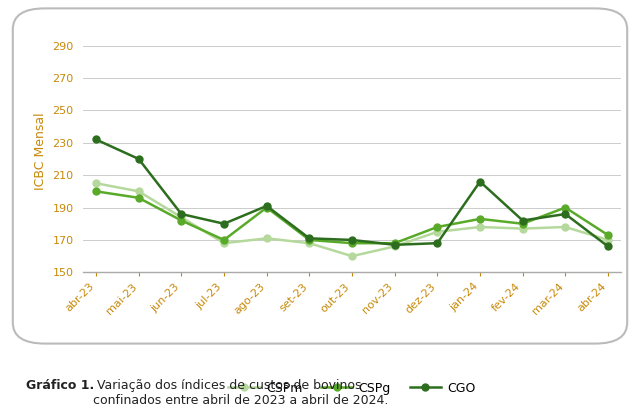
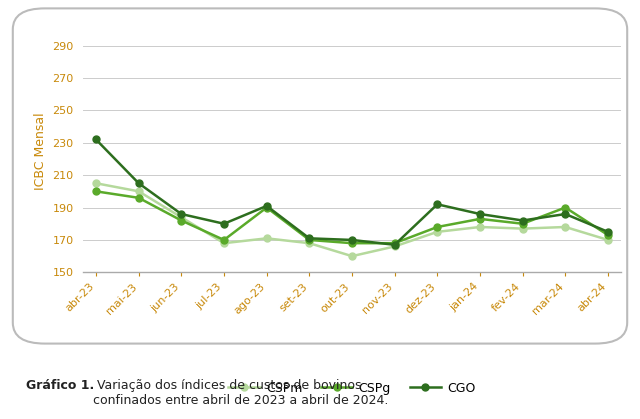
CGO/mai-23: 220 -> 205
CGO/dez-23: 168 -> 192
CGO/jan-24: 206 -> 186
CGO/abr-24: 166 -> 175
